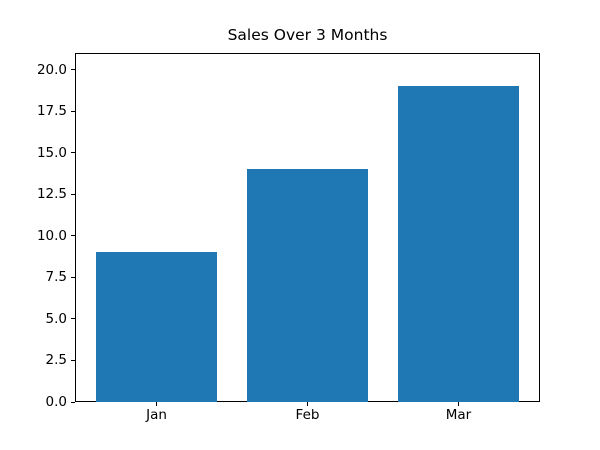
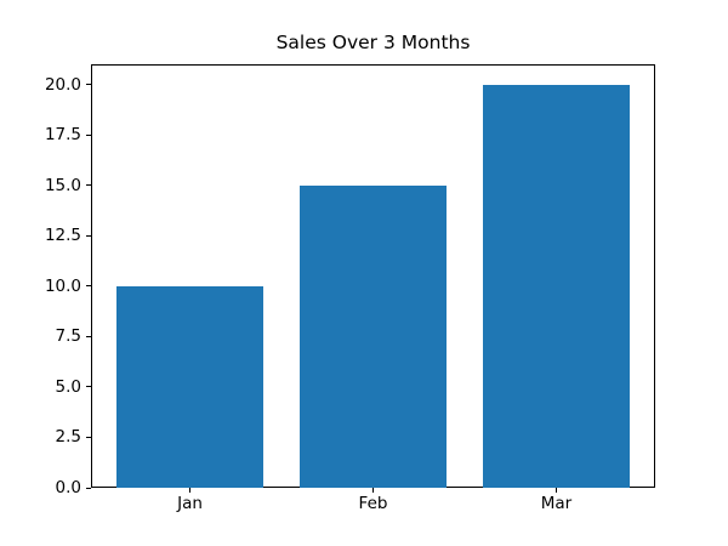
Jan: 9 -> 10
Feb: 14 -> 15
Mar: 19 -> 20
